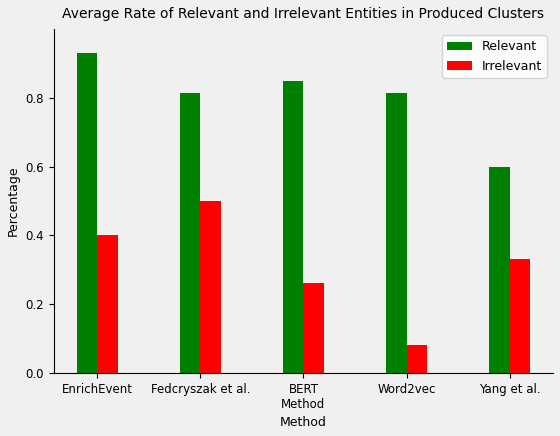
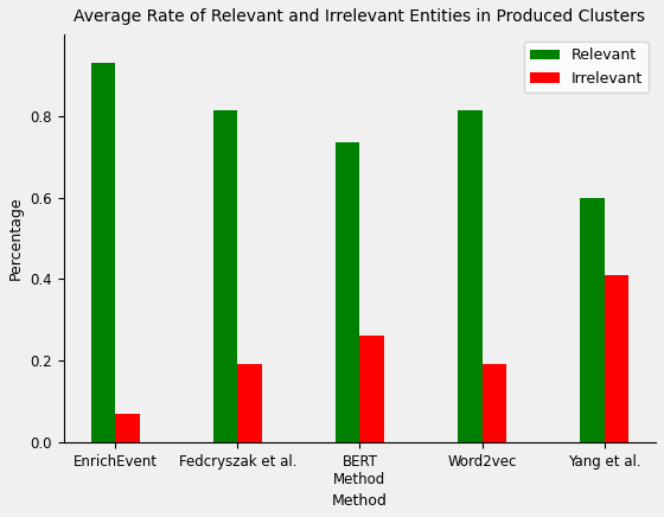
Irrelevant/EnrichEvent: 0.40 -> 0.07
Irrelevant/Fedcryszak et al.: 0.50 -> 0.19
Relevant/BERT Method: 0.850 -> 0.735
Irrelevant/Word2vec: 0.08 -> 0.19
Irrelevant/Yang et al.: 0.33 -> 0.41
